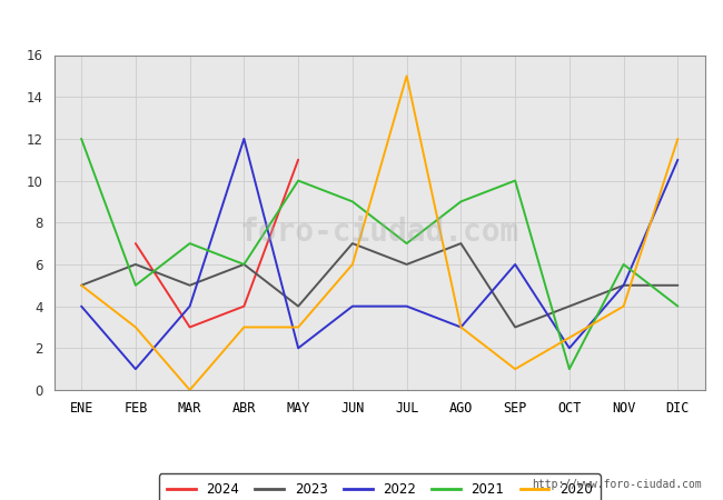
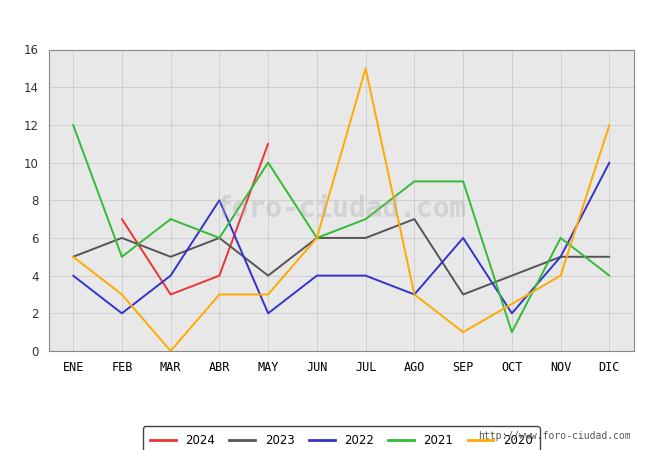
2022/FEB: 1 -> 2
2022/ABR: 12 -> 8
2023/JUN: 7 -> 6
2021/JUN: 9 -> 6
2021/SEP: 10 -> 9
2022/DIC: 11 -> 10
